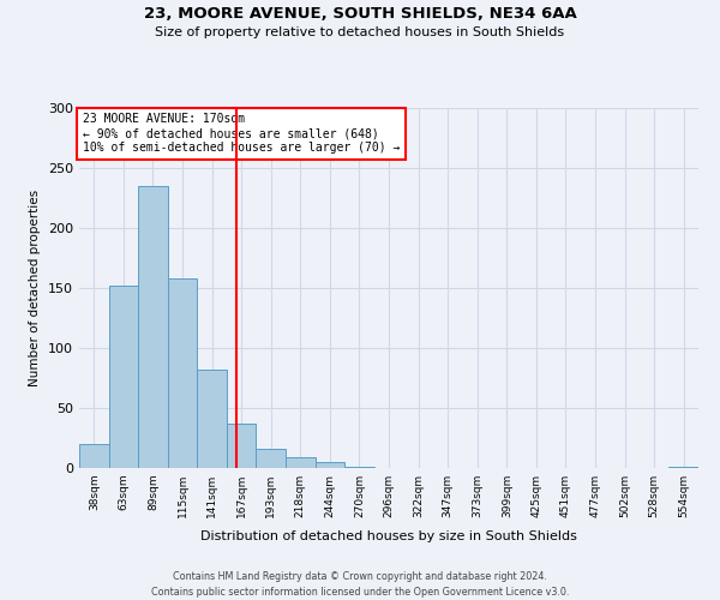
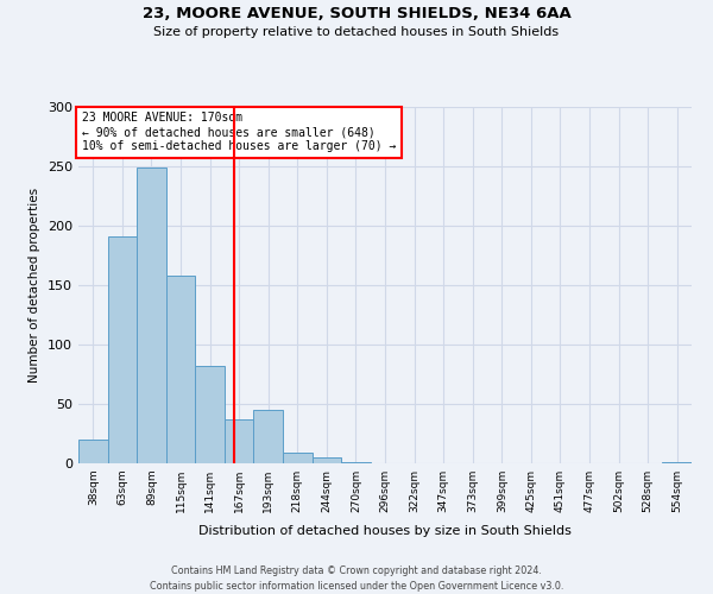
63sqm: 152 -> 191
89sqm: 235 -> 249
193sqm: 16 -> 45
